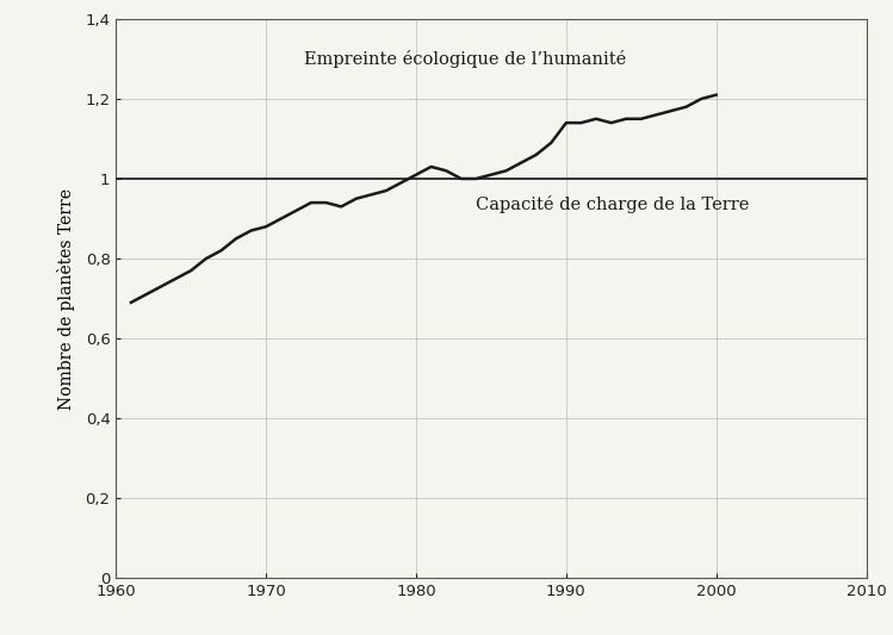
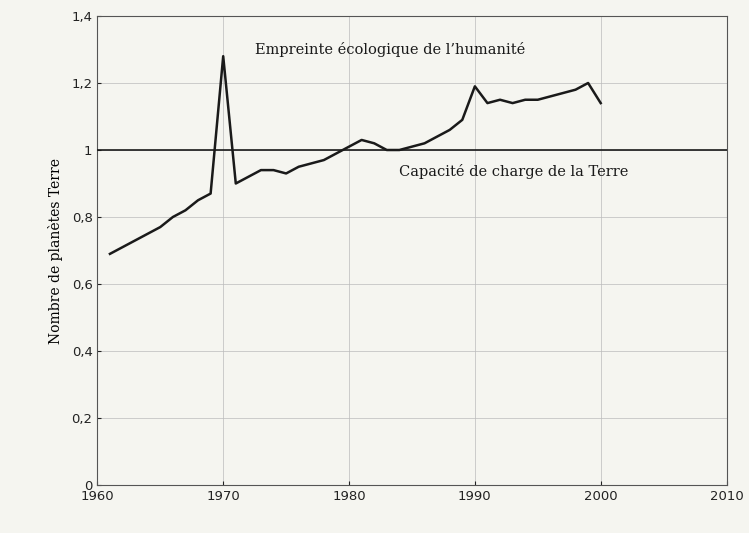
1970: 0,88 -> 1,28
1990: 1,14 -> 1,19
2000: 1,21 -> 1,14
